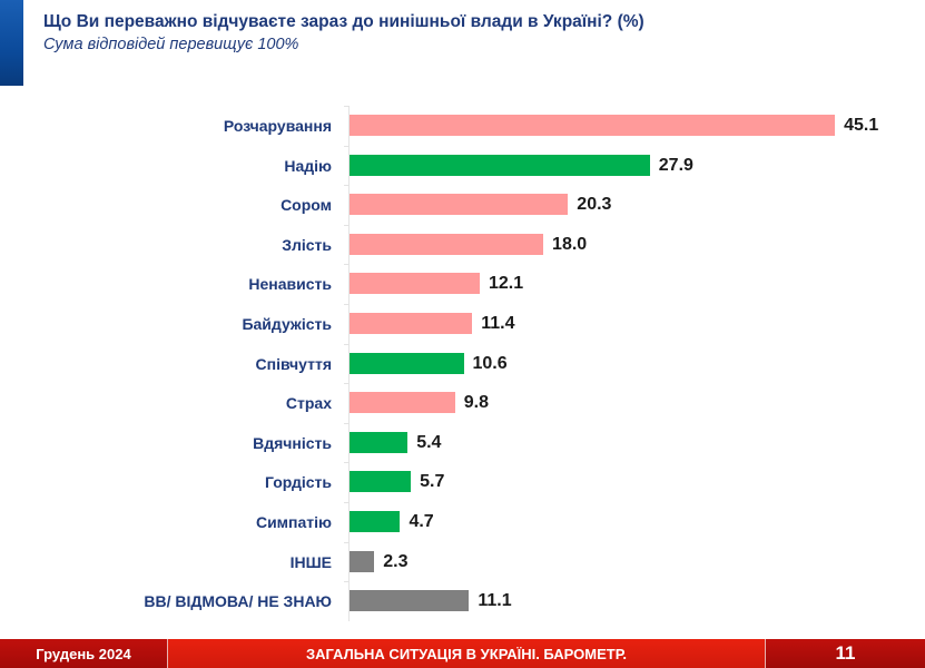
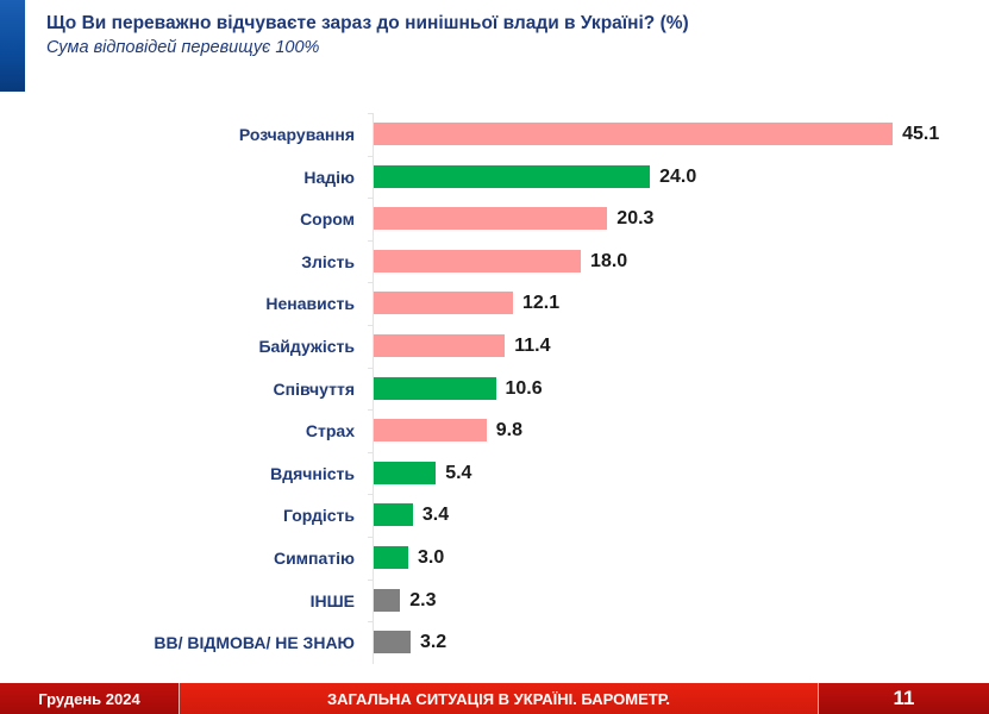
Надію: 27.9 -> 24.0
Гордість: 5.7 -> 3.4
Симпатію: 4.7 -> 3.0
ВВ/ ВІДМОВА/ НЕ ЗНАЮ: 11.1 -> 3.2
